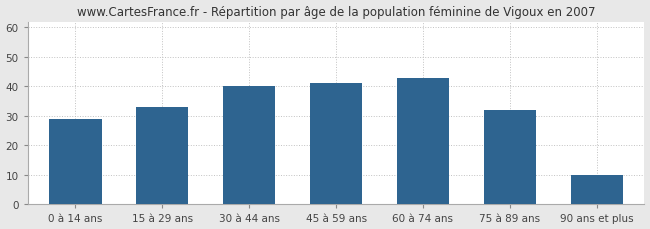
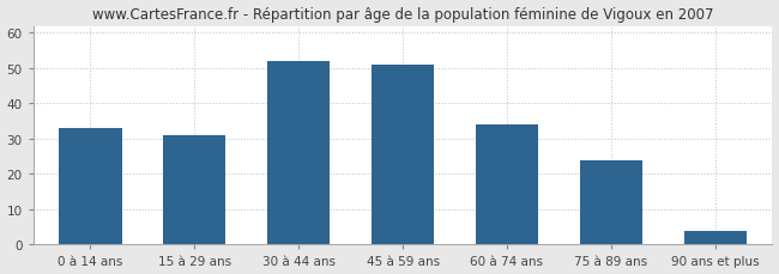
0 à 14 ans: 29 -> 33
15 à 29 ans: 33 -> 31
30 à 44 ans: 40 -> 52
45 à 59 ans: 41 -> 51
60 à 74 ans: 43 -> 34
75 à 89 ans: 32 -> 24
90 ans et plus: 10 -> 4
